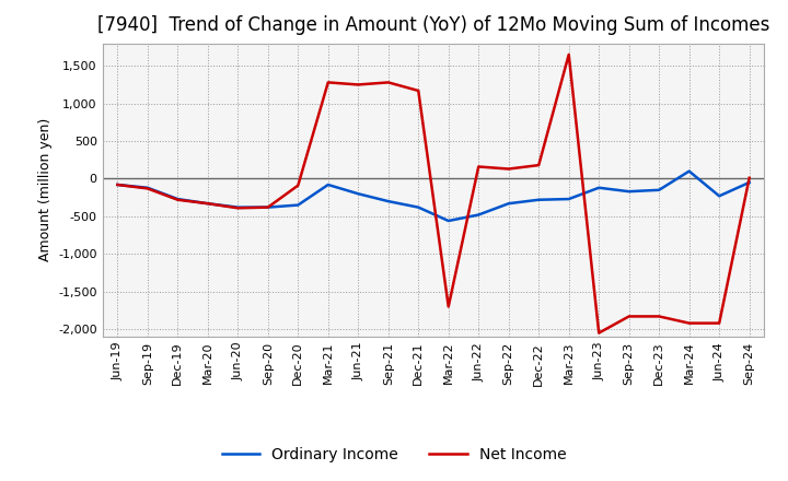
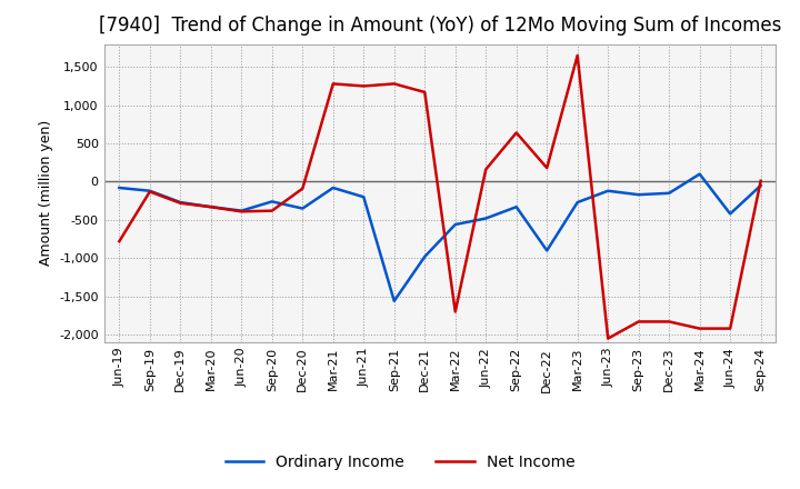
Net Income/Jun-19: -80 -> -780
Ordinary Income/Sep-20: -380 -> -260
Ordinary Income/Sep-21: -300 -> -1,560
Ordinary Income/Dec-21: -380 -> -980
Net Income/Sep-22: 130 -> 640
Ordinary Income/Dec-22: -280 -> -900
Ordinary Income/Jun-24: -230 -> -420
